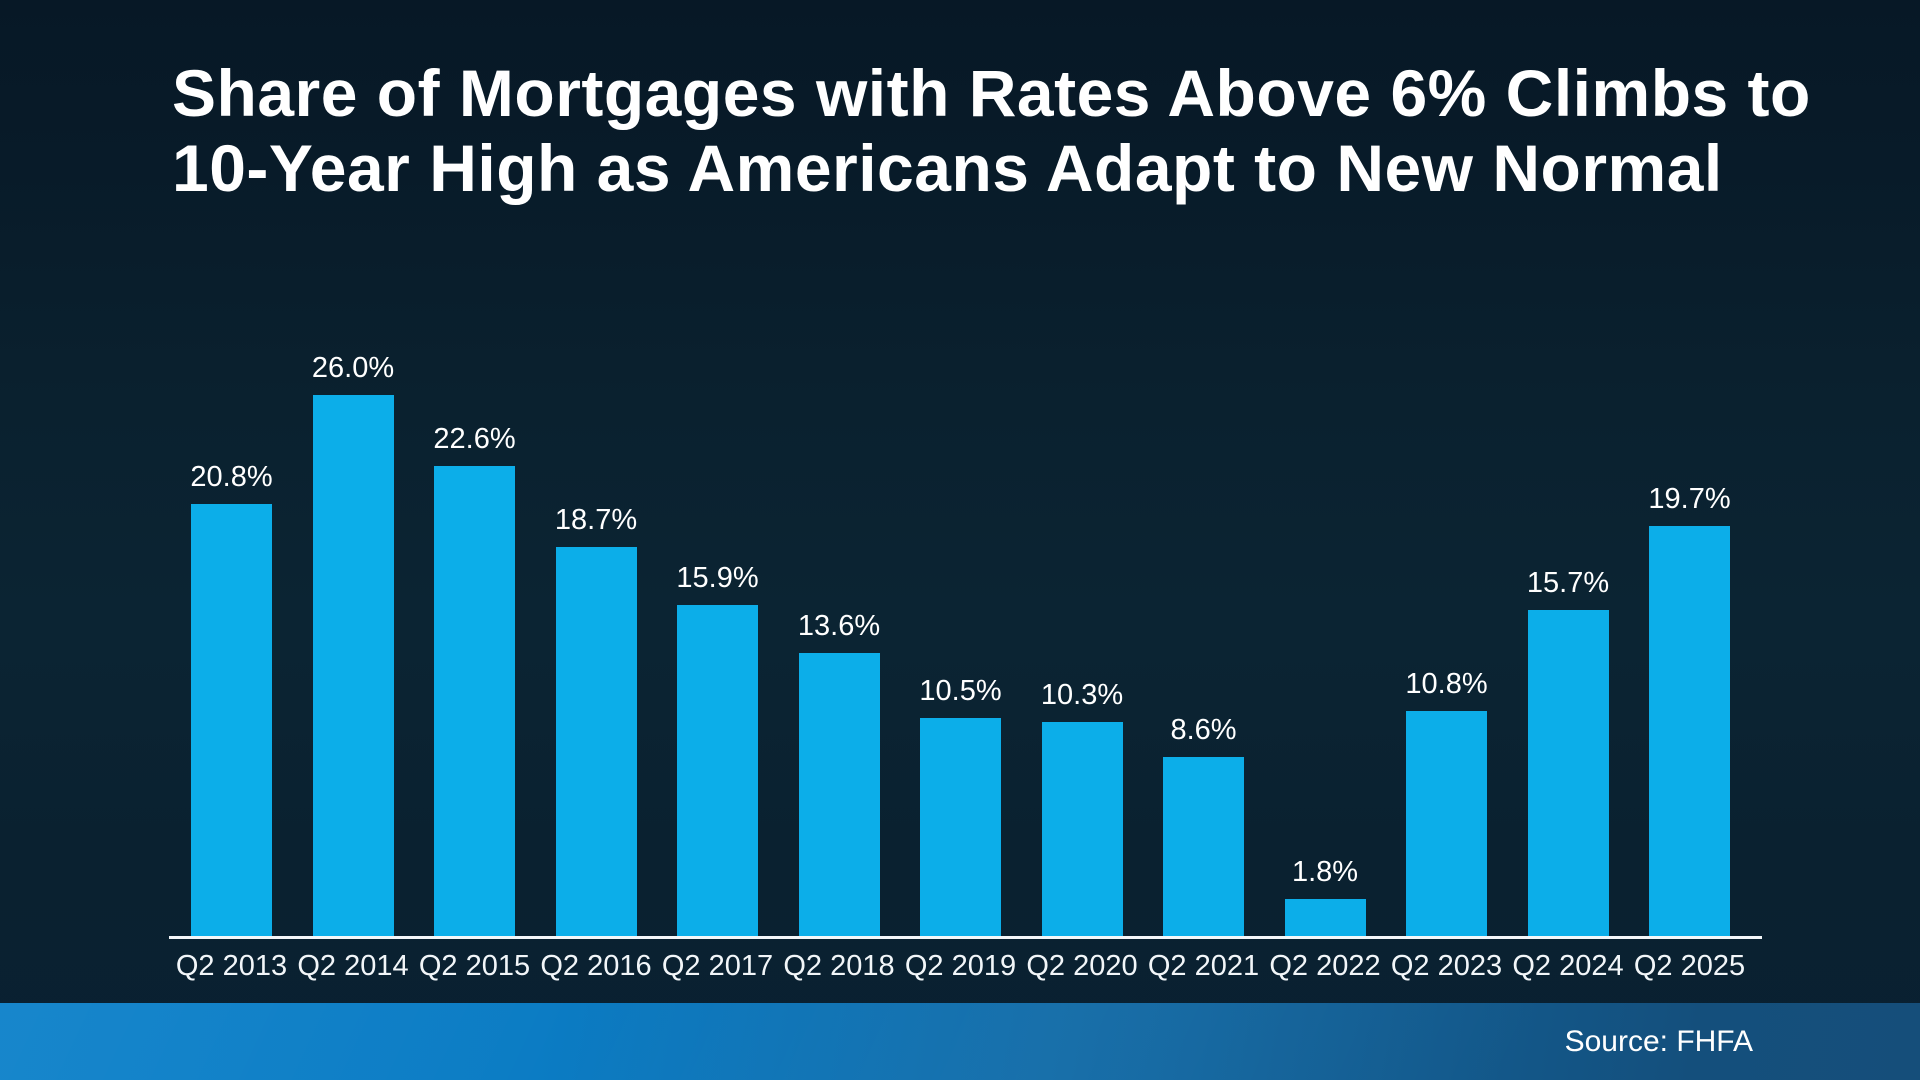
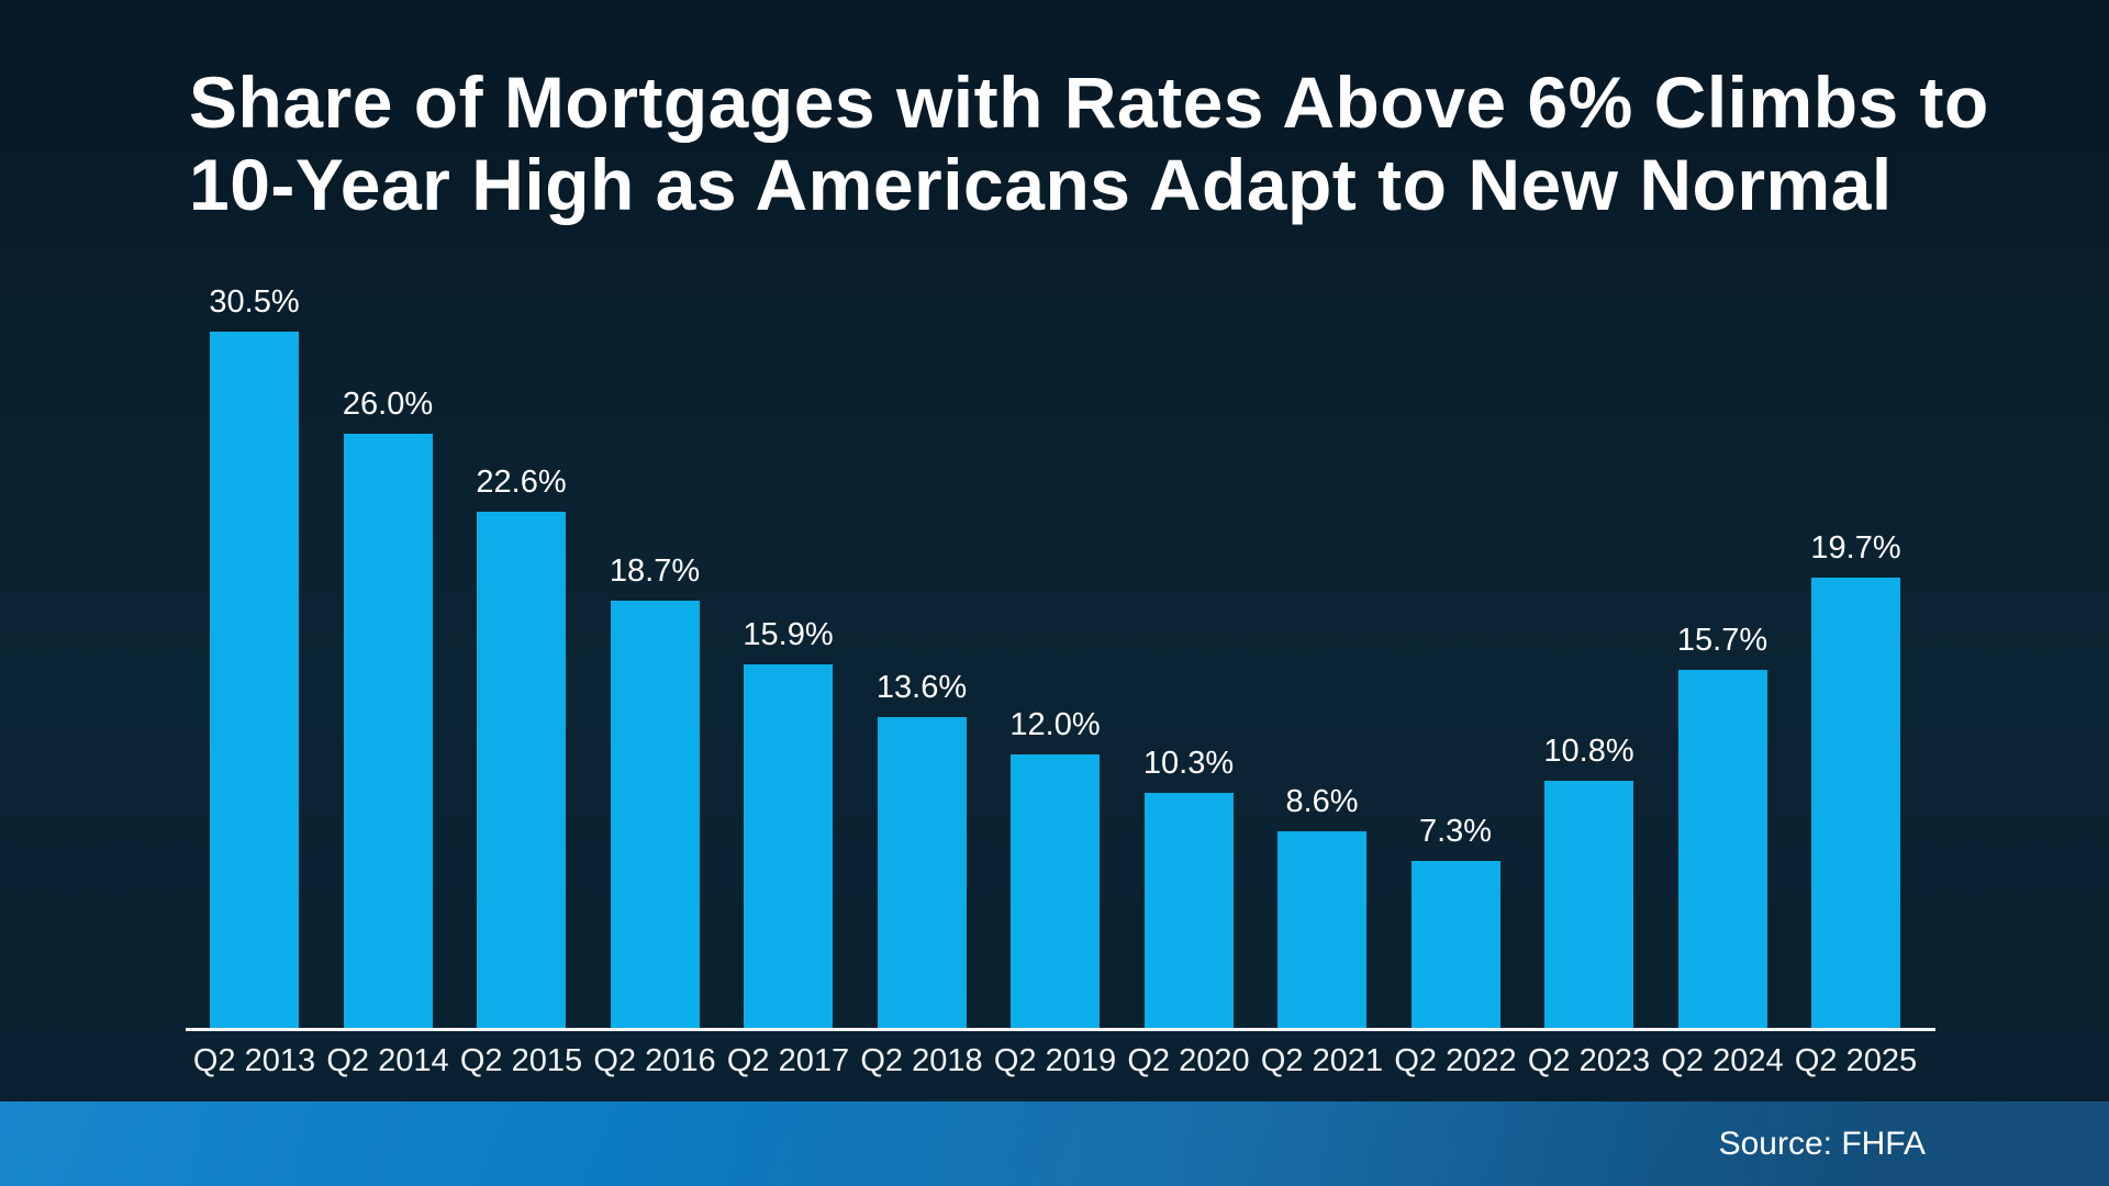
Q2 2013: 20.8% -> 30.5%
Q2 2019: 10.5% -> 12.0%
Q2 2022: 1.8% -> 7.3%
